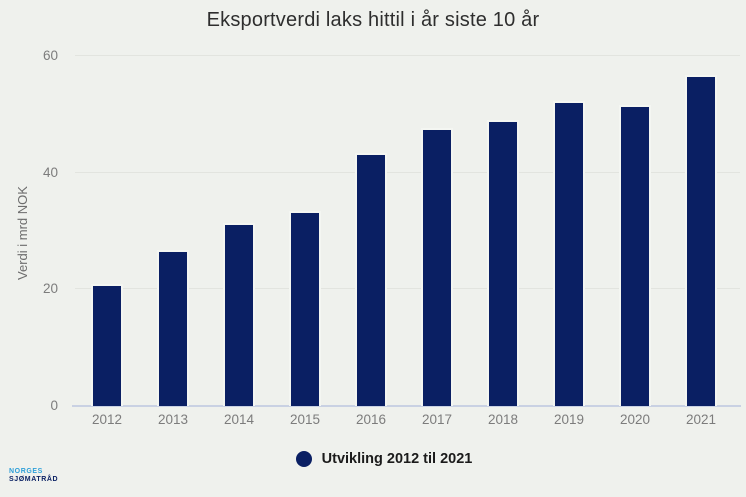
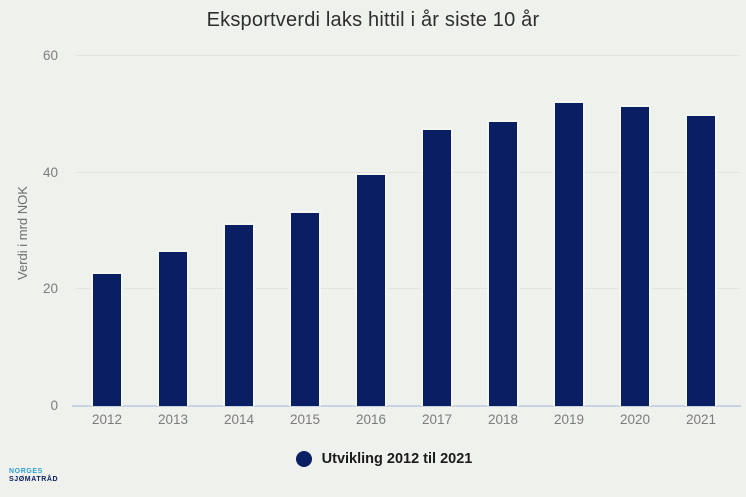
2012: 21 -> 23
2016: 43 -> 40
2021: 57 -> 50
